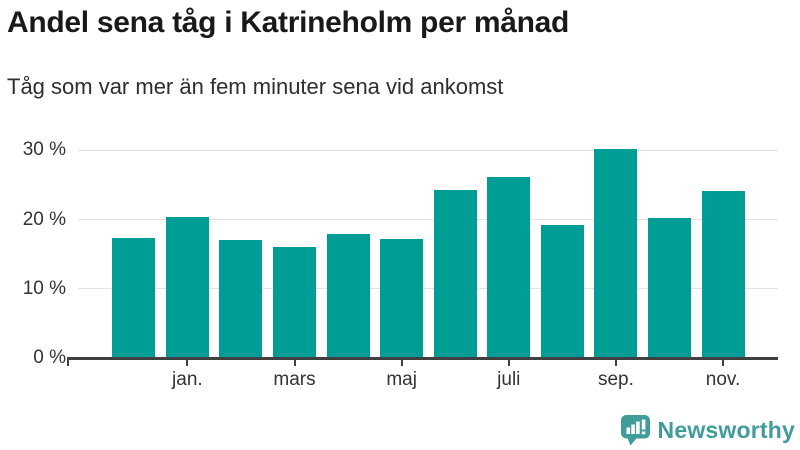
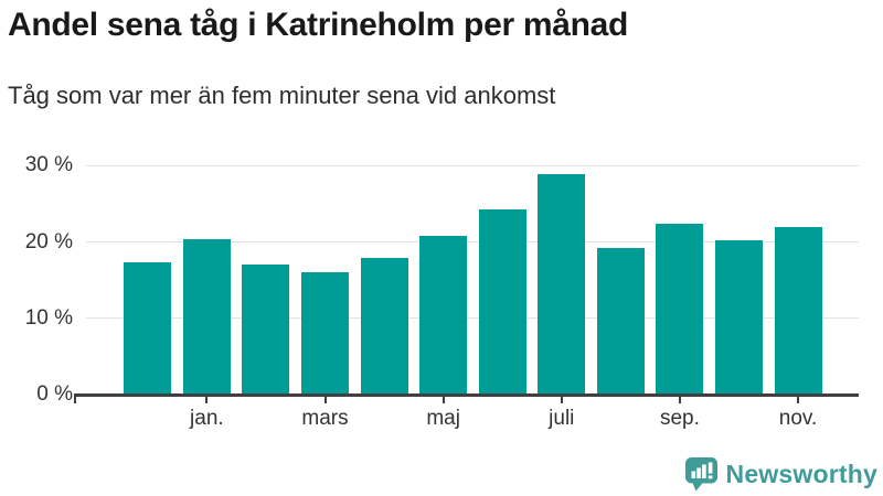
maj: 17% -> 21%
juli: 26% -> 29%
sep.: 30% -> 22%
nov.: 24% -> 22%
